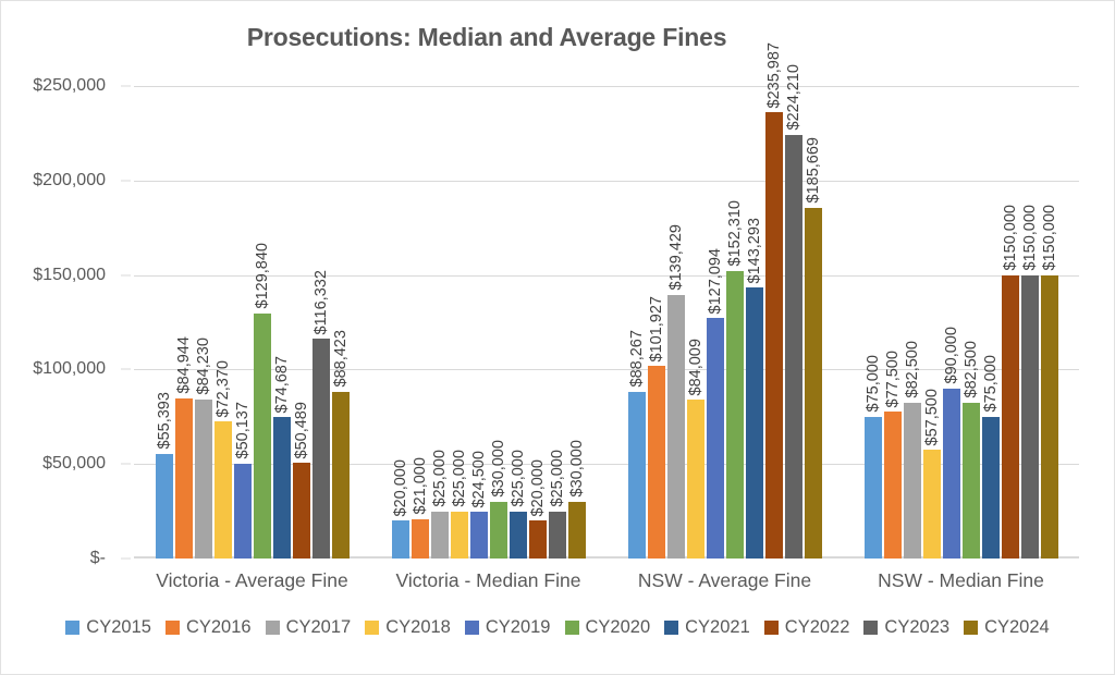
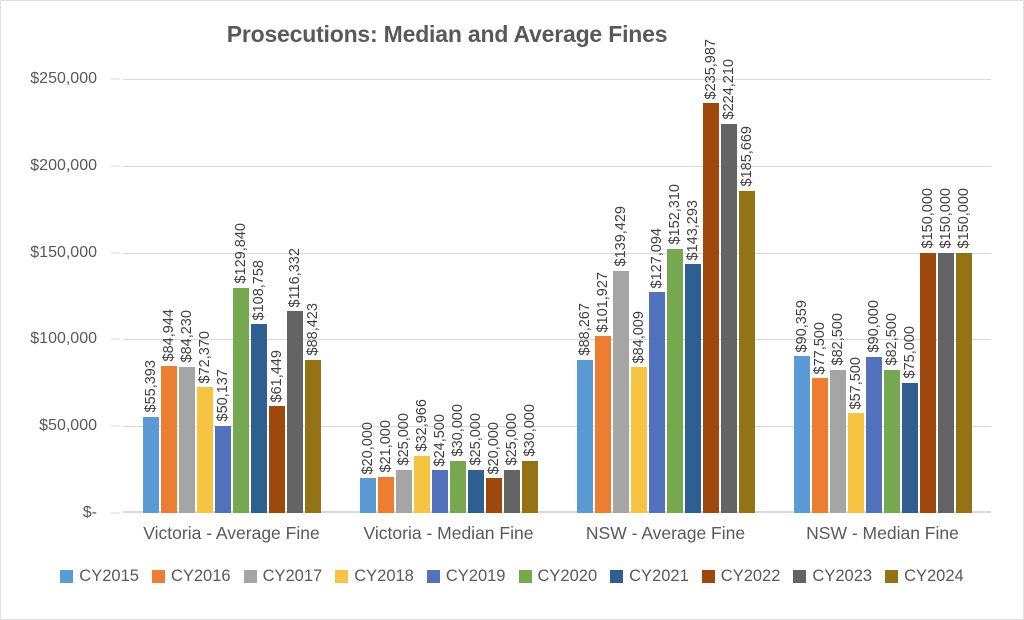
CY2021/Victoria - Average Fine: $74,687 -> $108,758
CY2022/Victoria - Average Fine: $50,489 -> $61,449
CY2018/Victoria - Median Fine: $25,000 -> $32,966
CY2015/NSW - Median Fine: $75,000 -> $90,359
